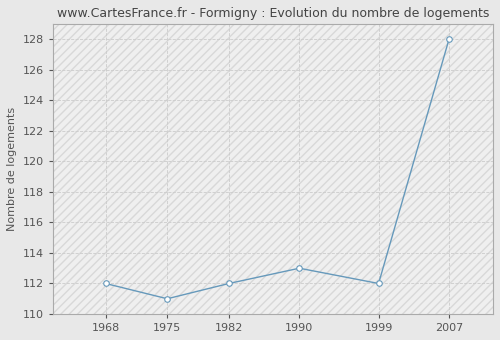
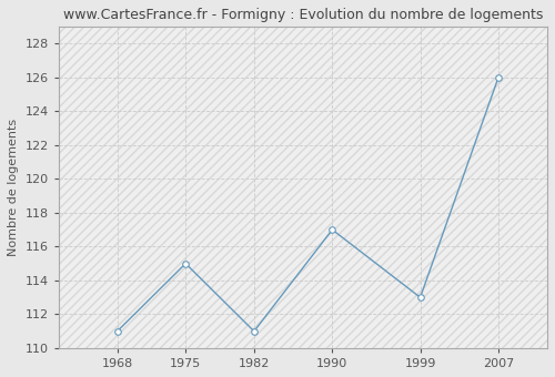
1968: 112 -> 111
1975: 111 -> 115
1982: 112 -> 111
1990: 113 -> 117
1999: 112 -> 113
2007: 128 -> 126
